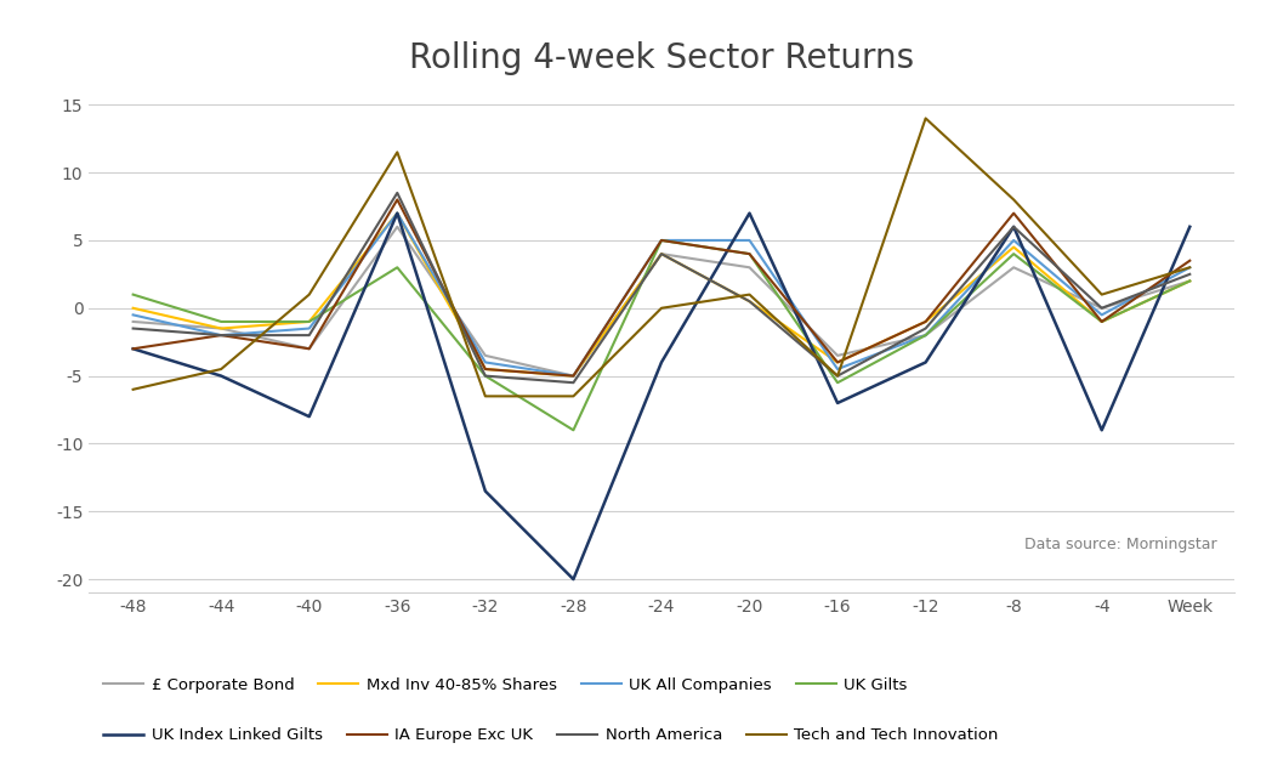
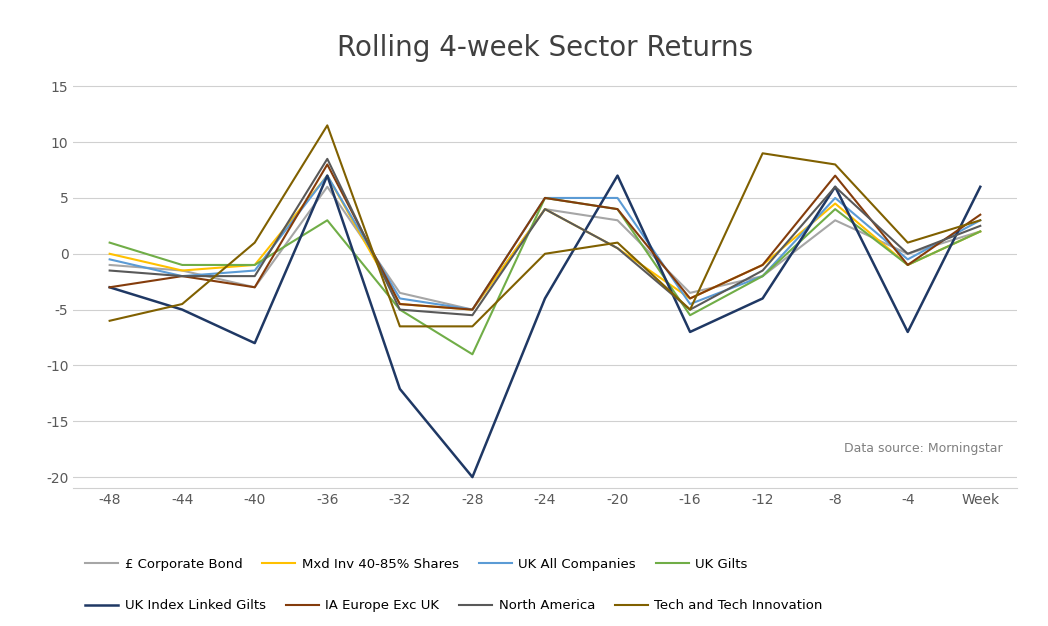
UK Index Linked Gilts/-32: -13.5 -> -12.1
Tech and Tech Innovation/-12: 14.0 -> 9.0
UK Index Linked Gilts/-4: -9.0 -> -7.0
